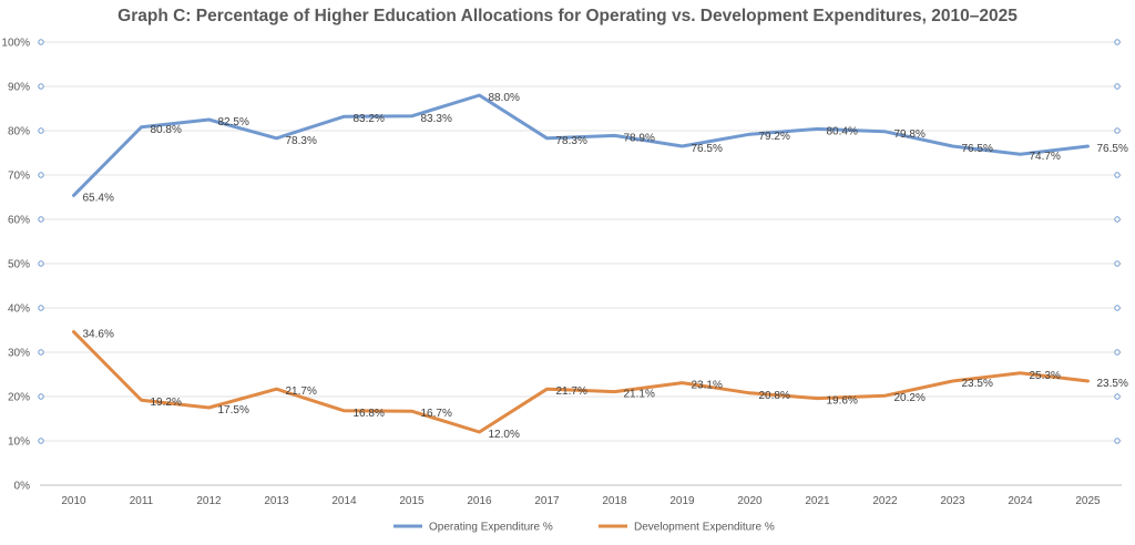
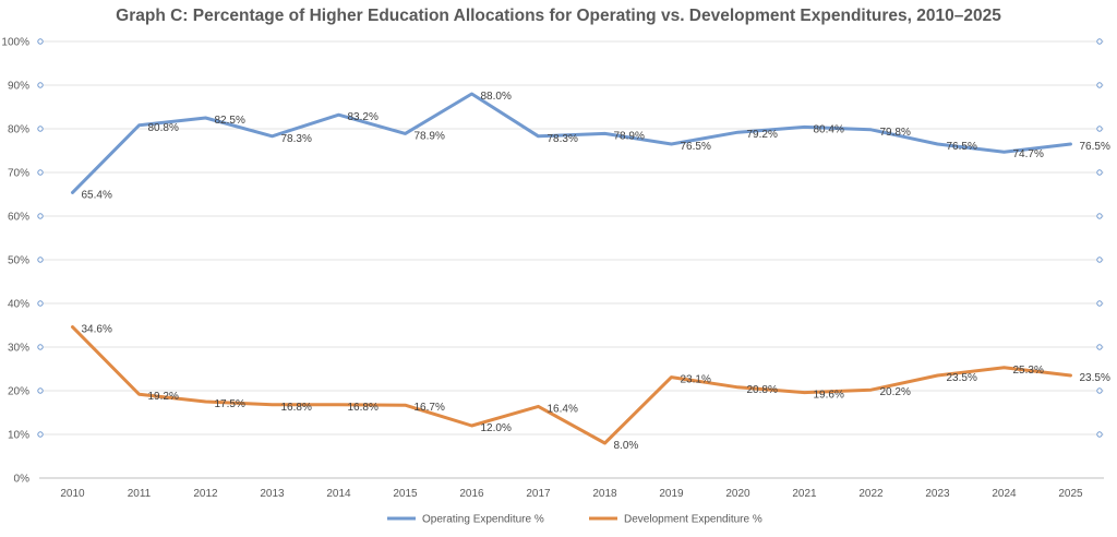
Development Expenditure %/2013: 21.7% -> 16.8%
Operating Expenditure %/2015: 83.3% -> 78.9%
Development Expenditure %/2017: 21.7% -> 16.4%
Development Expenditure %/2018: 21.1% -> 8.0%
